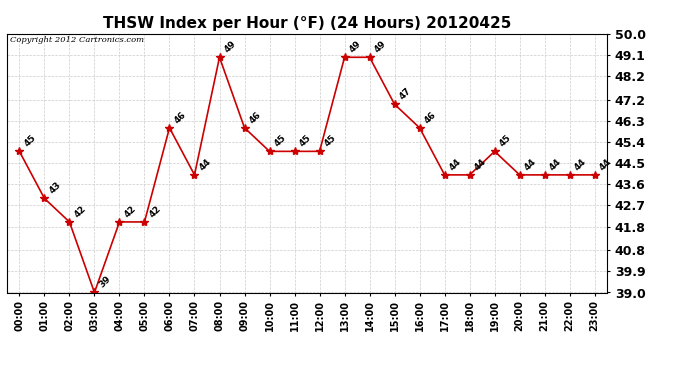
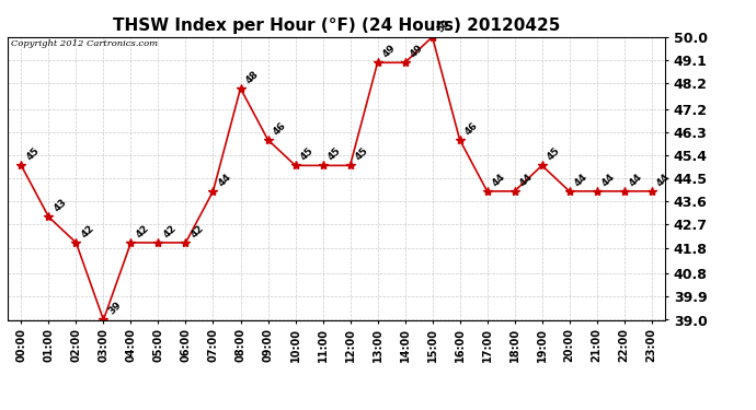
06:00: 46 -> 42
08:00: 49 -> 48
15:00: 47 -> 50
